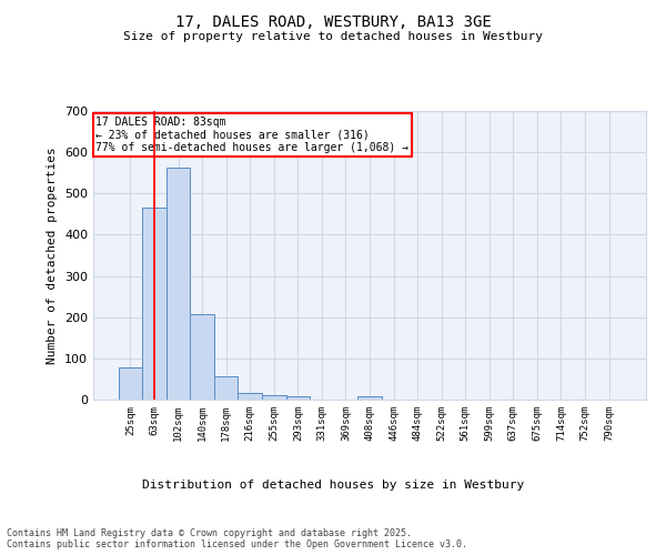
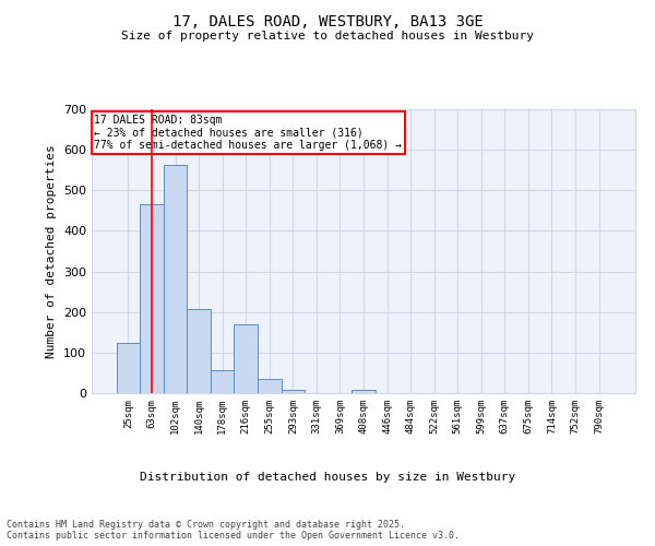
25sqm: 78 -> 125
216sqm: 15 -> 170
255sqm: 10 -> 35
